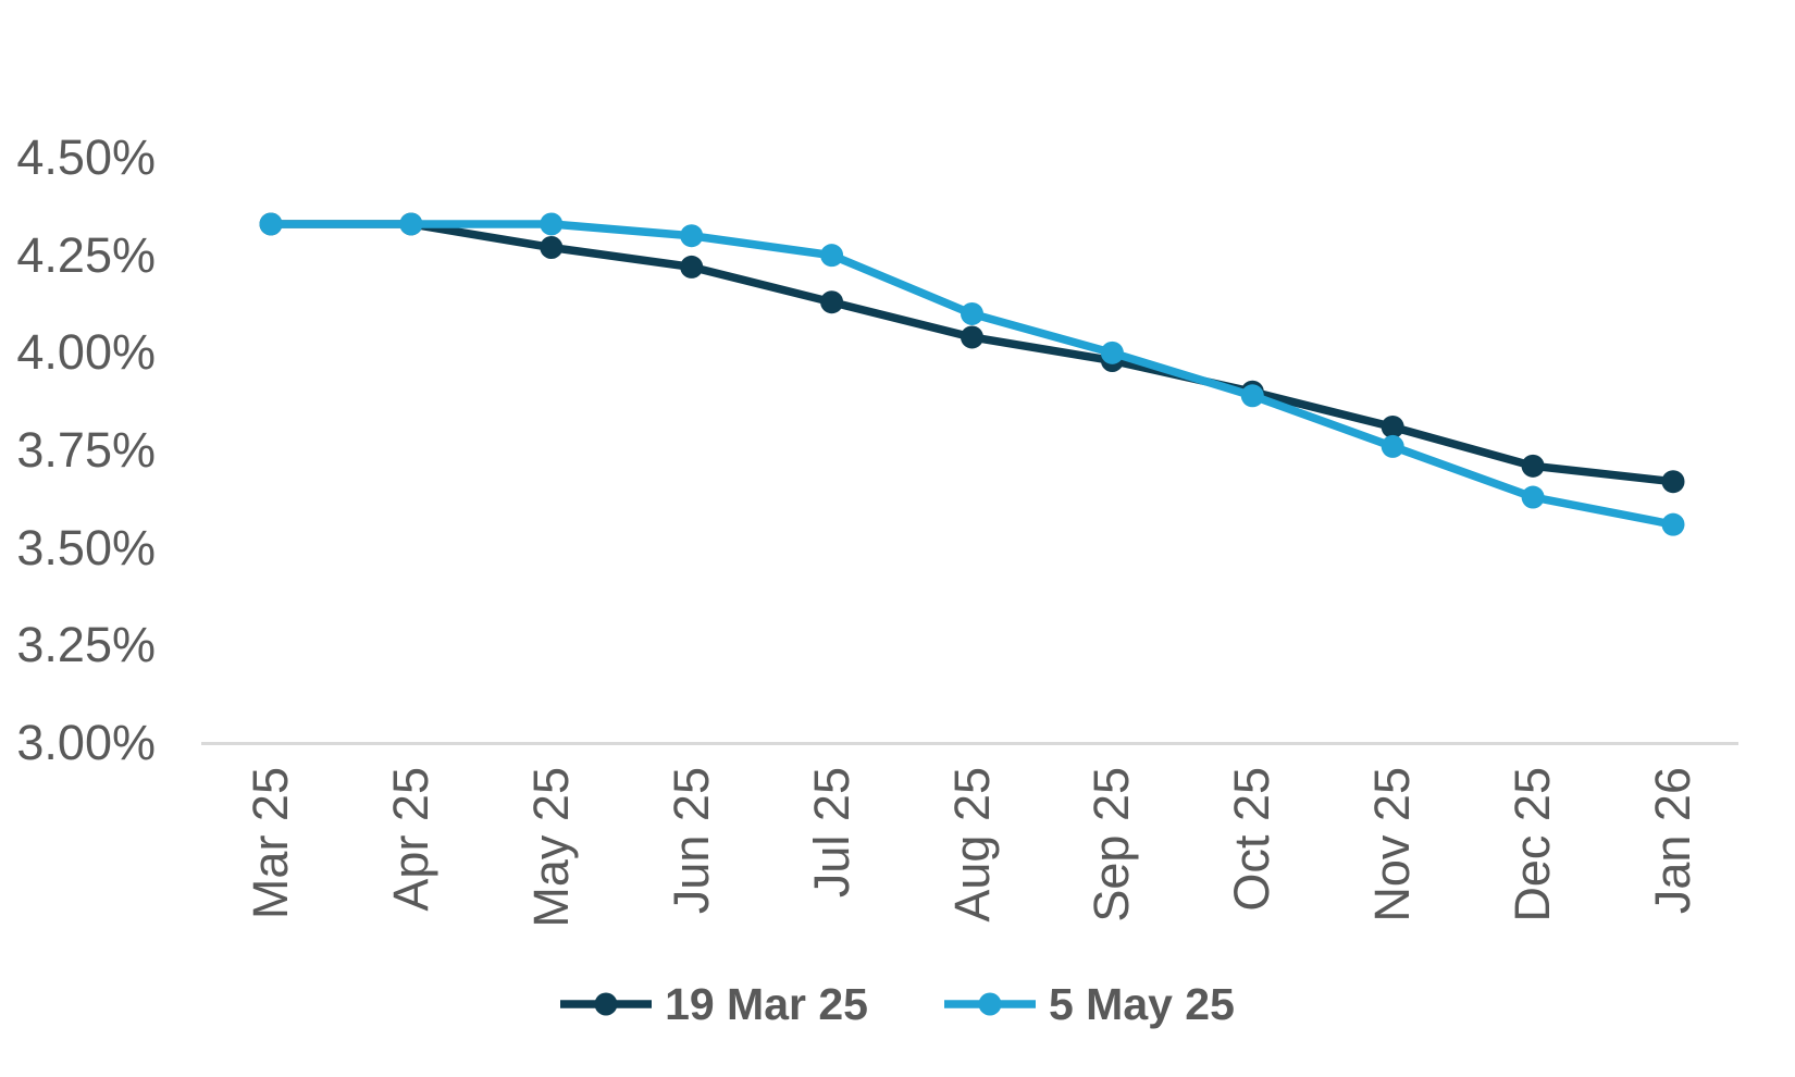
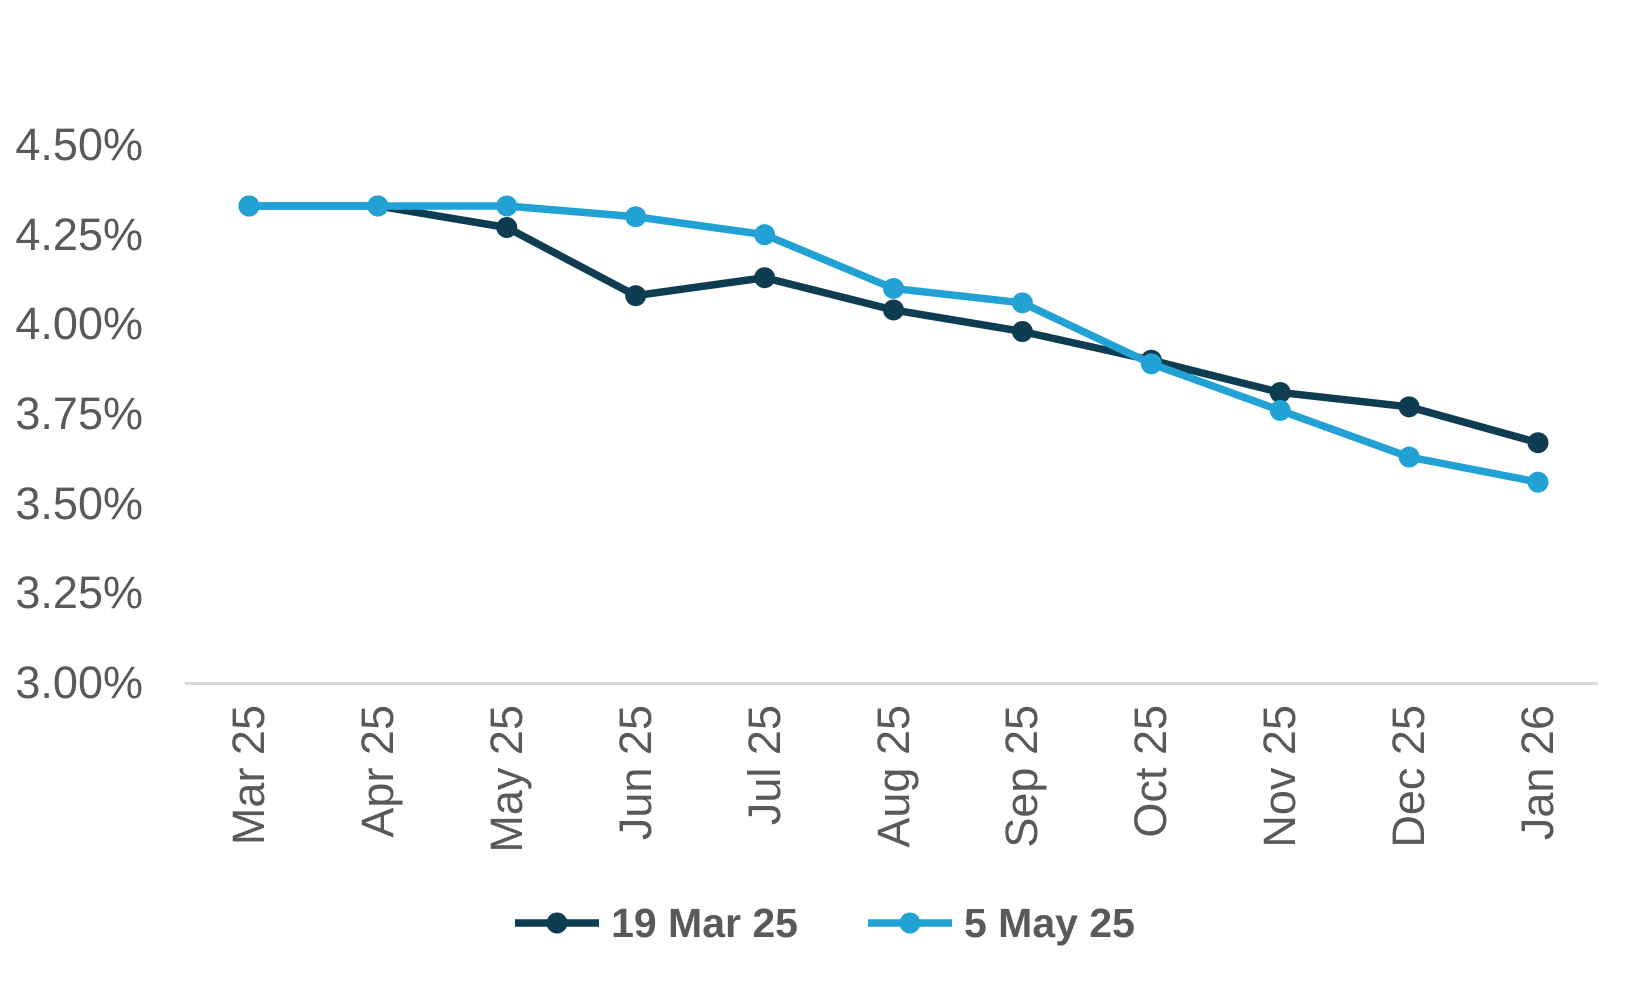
19 Mar 25/Jun 25: 4.22% -> 4.08%
5 May 25/Sep 25: 4.00% -> 4.06%
19 Mar 25/Dec 25: 3.71% -> 3.77%
